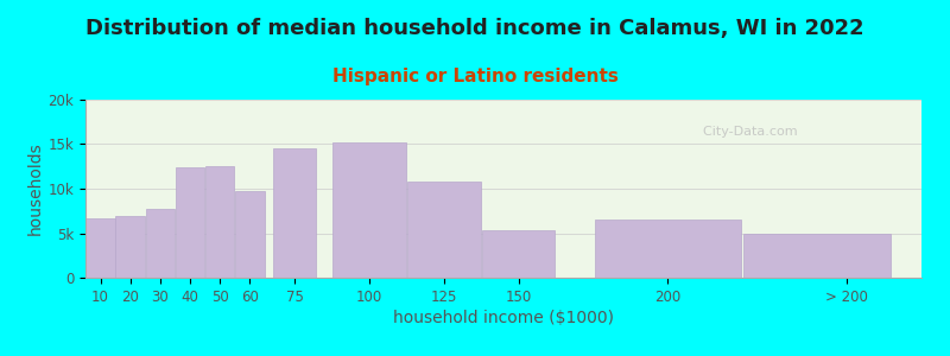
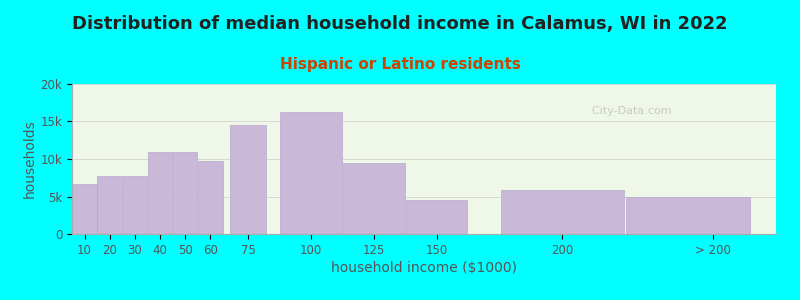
20: 7.0k -> 7.8k
40: 12.4k -> 11.0k
50: 12.6k -> 11.0k
100: 15.2k -> 16.3k
125: 10.8k -> 9.5k
150: 5.4k -> 4.5k
200: 6.6k -> 5.9k
